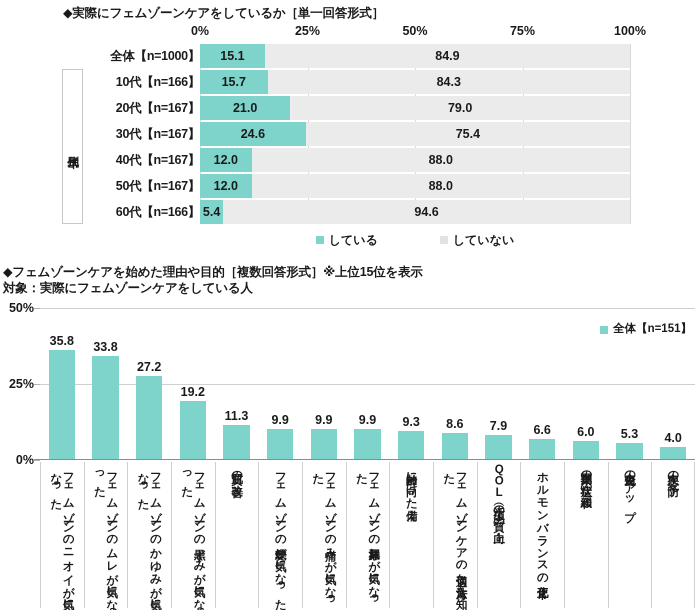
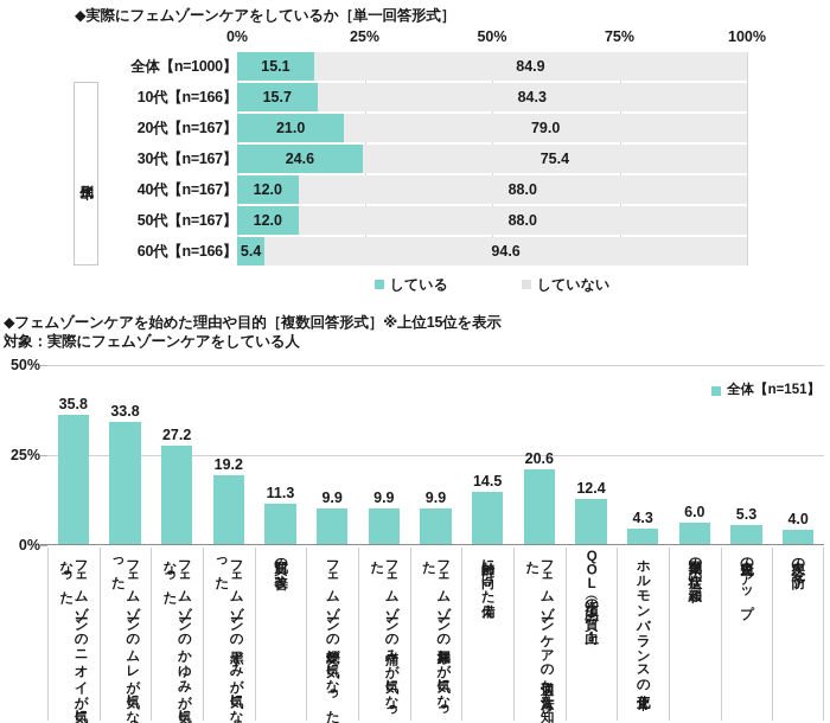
◆フェムゾーンケアを始めた理由や目的［複数回答形式］※上位15位を表示/加齢に向けた備え: 9.3 -> 14.5
◆フェムゾーンケアを始めた理由や目的［複数回答形式］※上位15位を表示/フェムゾーンケアの適切な方法を知った: 8.6 -> 20.6
◆フェムゾーンケアを始めた理由や目的［複数回答形式］※上位15位を表示/QOL（生活の質）の向上: 7.9 -> 12.4
◆フェムゾーンケアを始めた理由や目的［複数回答形式］※上位15位を表示/ホルモンバランスの正常化: 6.6 -> 4.3
